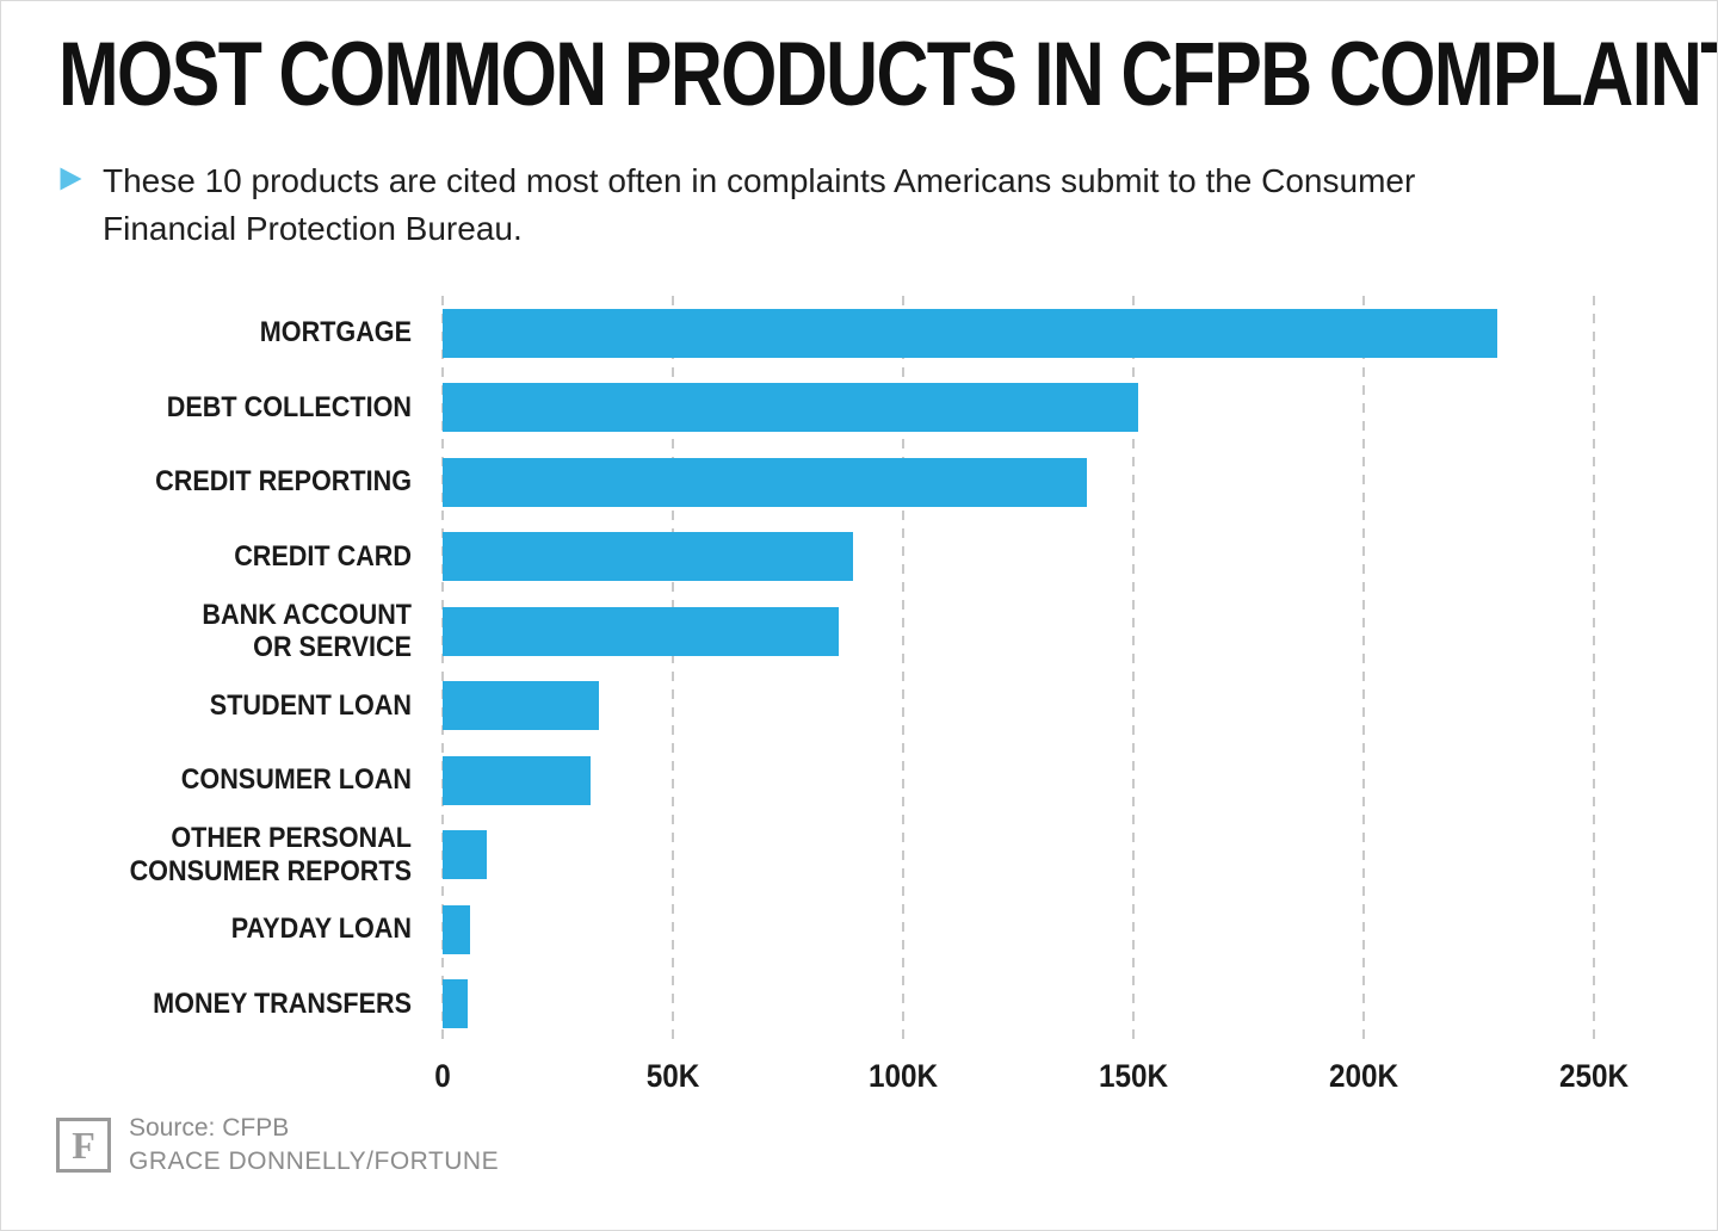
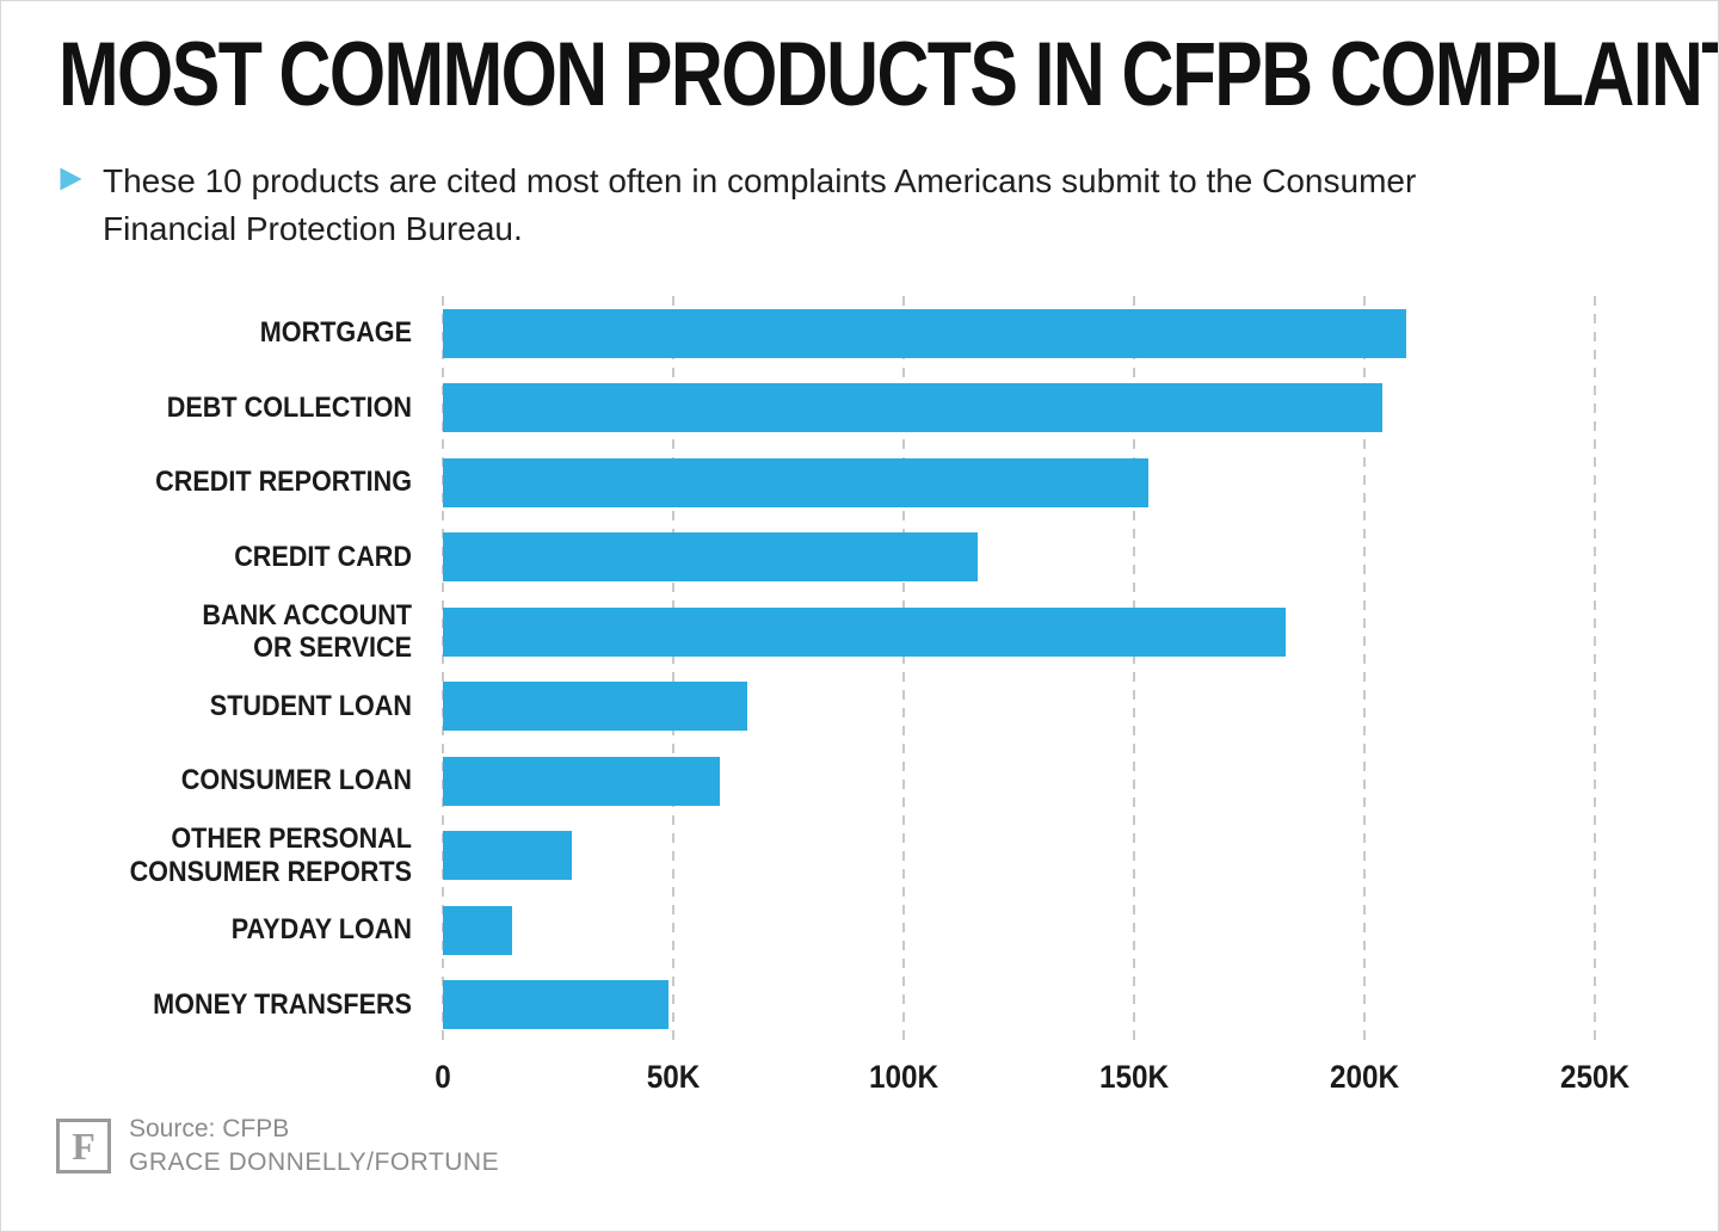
MORTGAGE: 229K -> 209K
DEBT COLLECTION: 151K -> 204K
CREDIT REPORTING: 140K -> 153K
CREDIT CARD: 89K -> 116K
BANK ACCOUNT OR SERVICE: 86K -> 183K
STUDENT LOAN: 34K -> 66K
CONSUMER LOAN: 32K -> 60K
OTHER PERSONAL CONSUMER REPORTS: 10K -> 28K
PAYDAY LOAN: 6K -> 15K
MONEY TRANSFERS: 6K -> 49K
